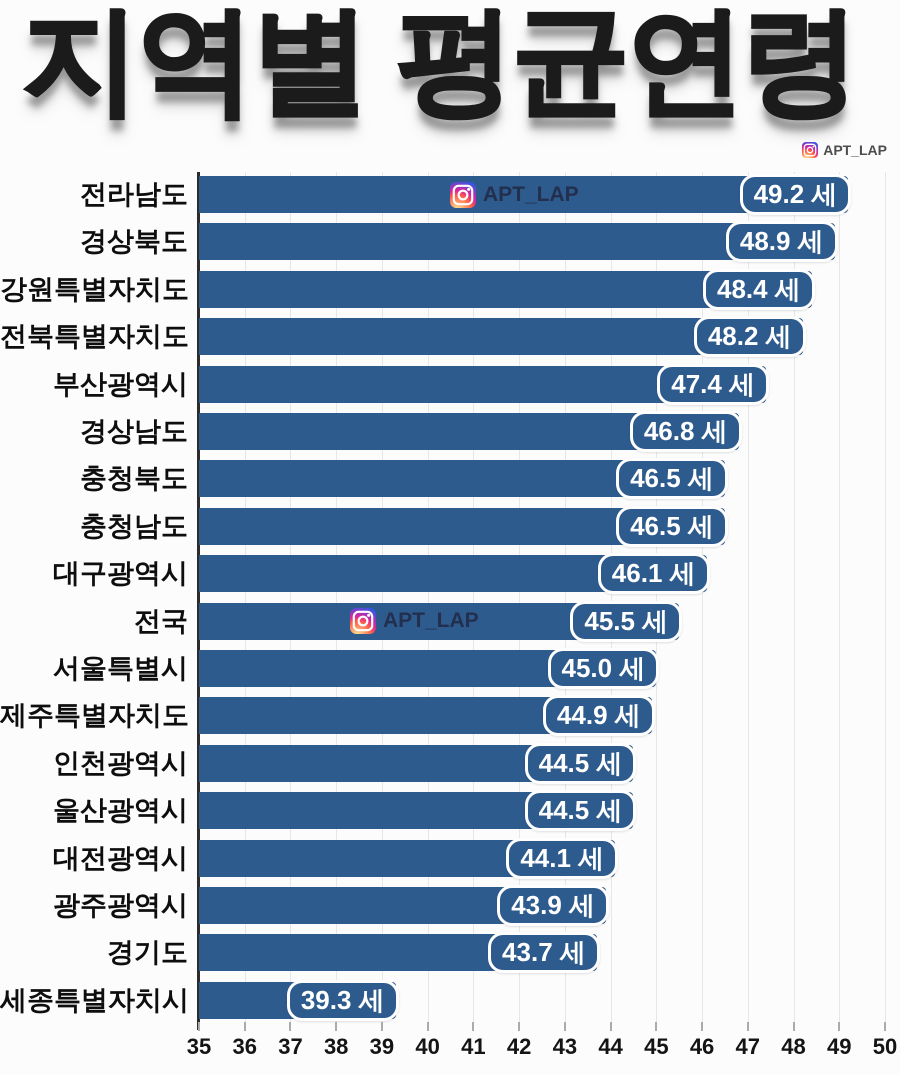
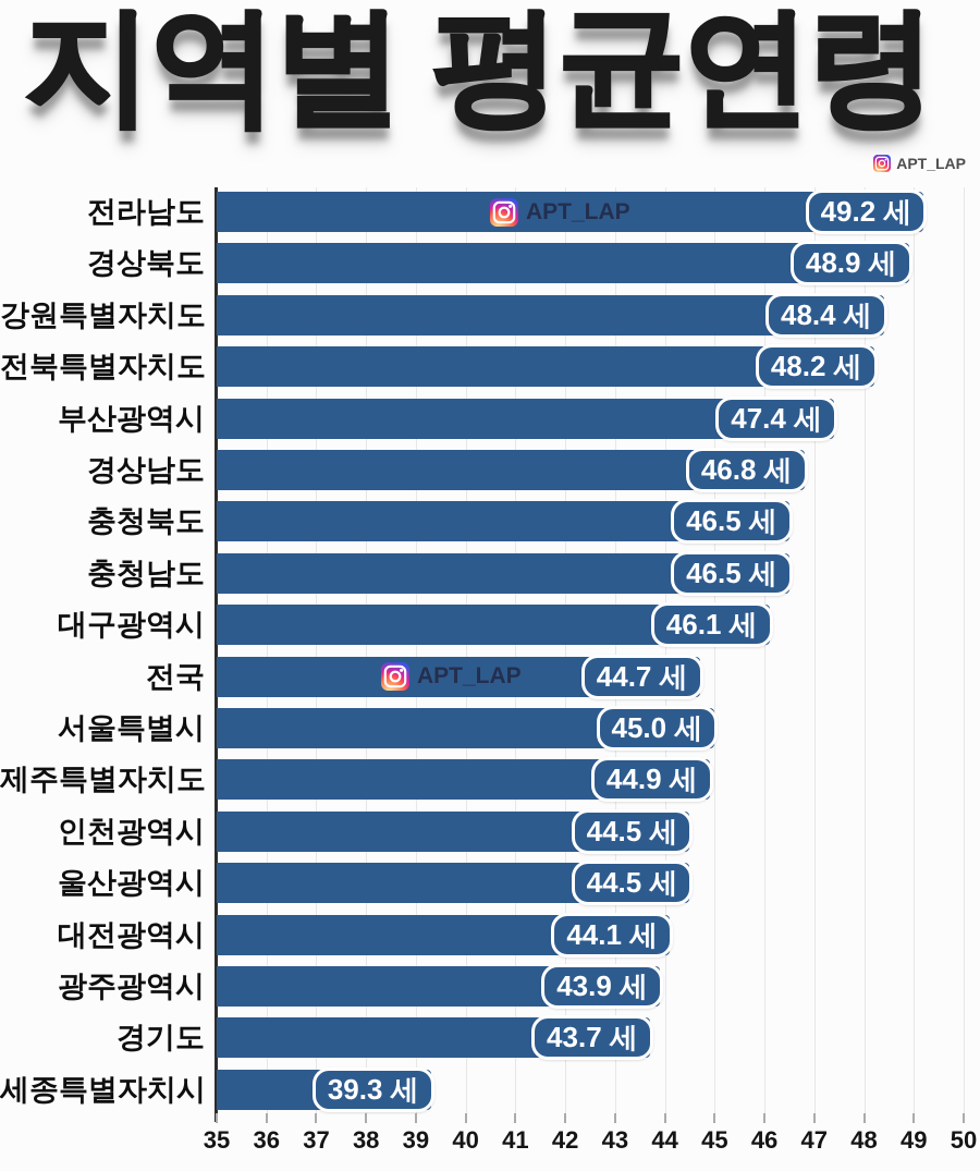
전국: 45.5 -> 44.7
